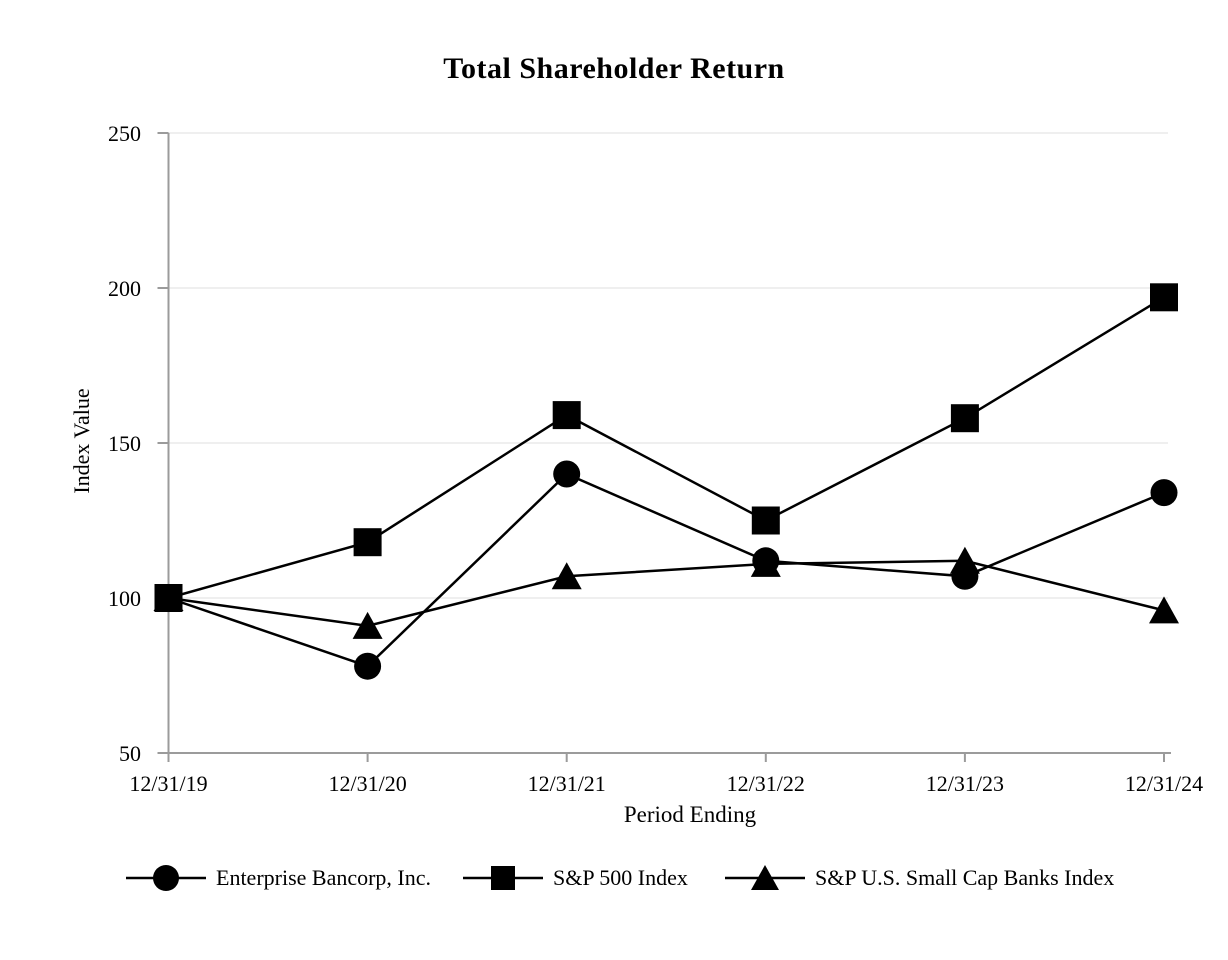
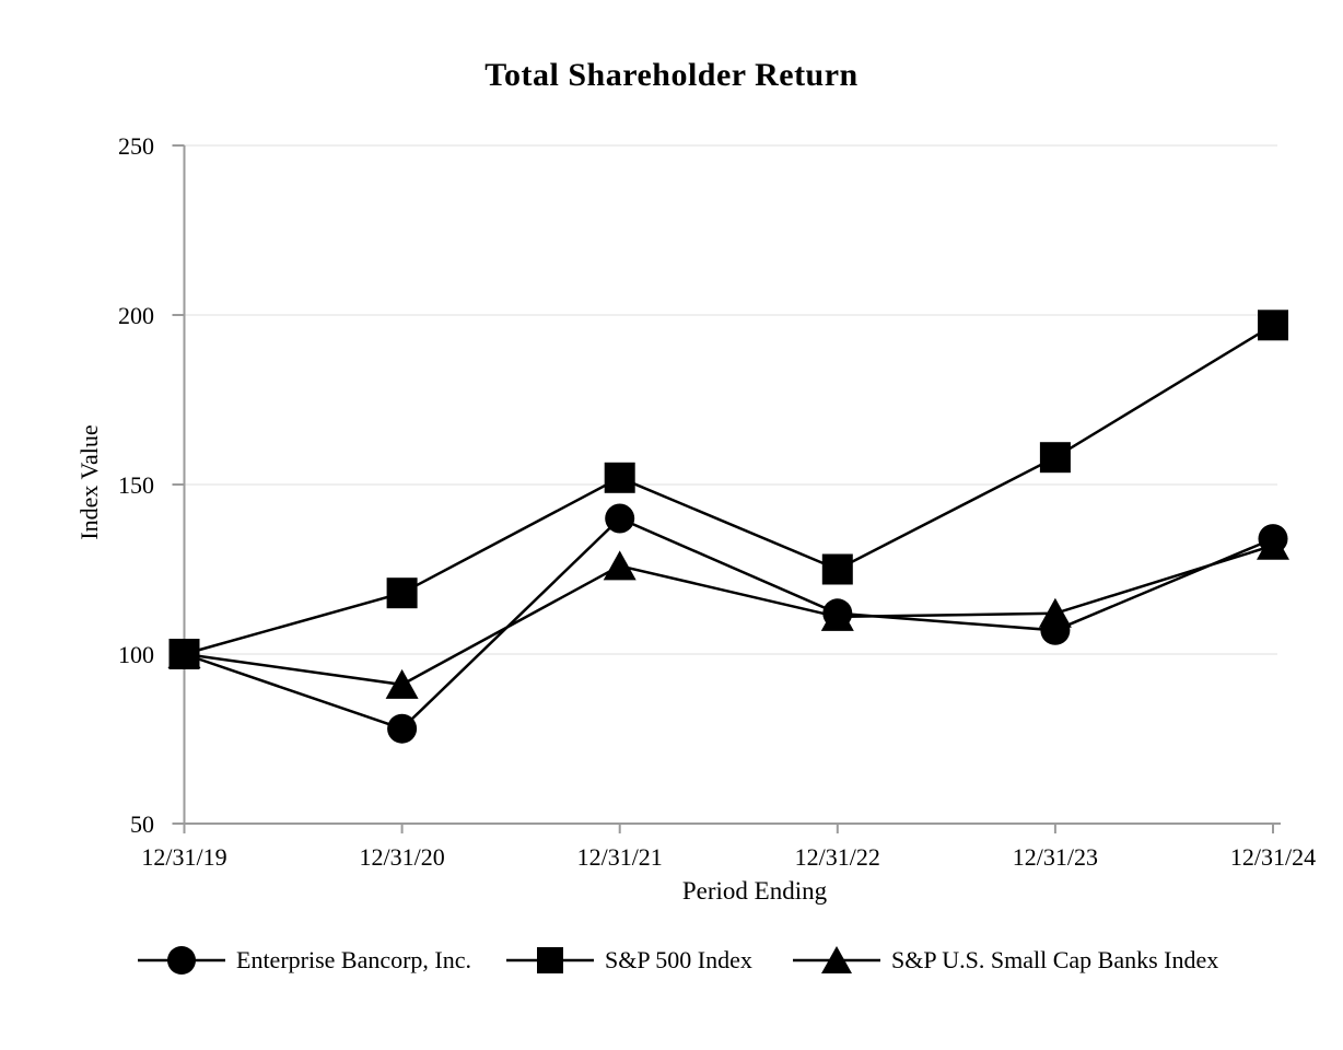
S&P 500 Index/12/31/21: 159 -> 152
S&P U.S. Small Cap Banks Index/12/31/21: 107 -> 126
S&P U.S. Small Cap Banks Index/12/31/24: 96 -> 132
